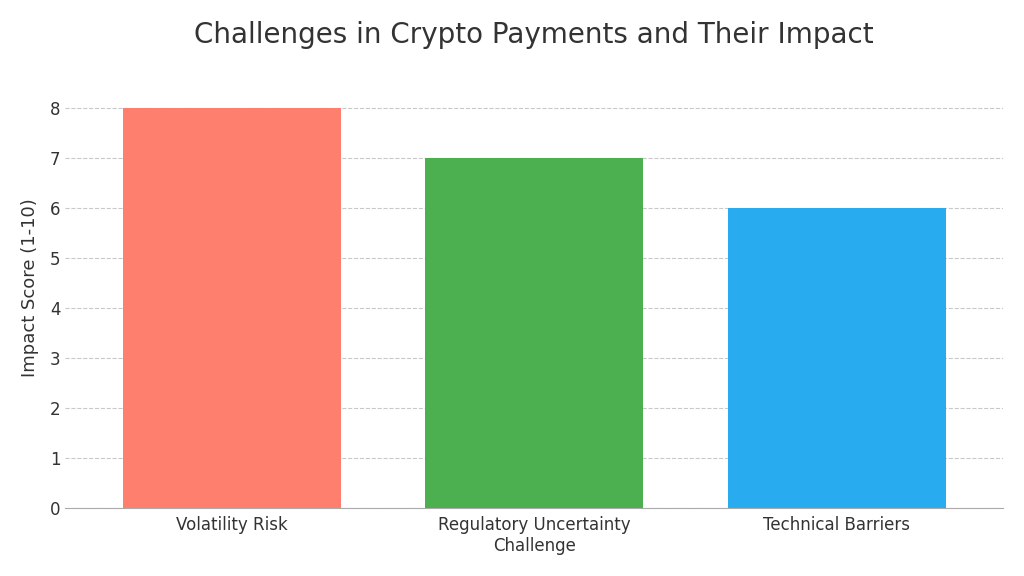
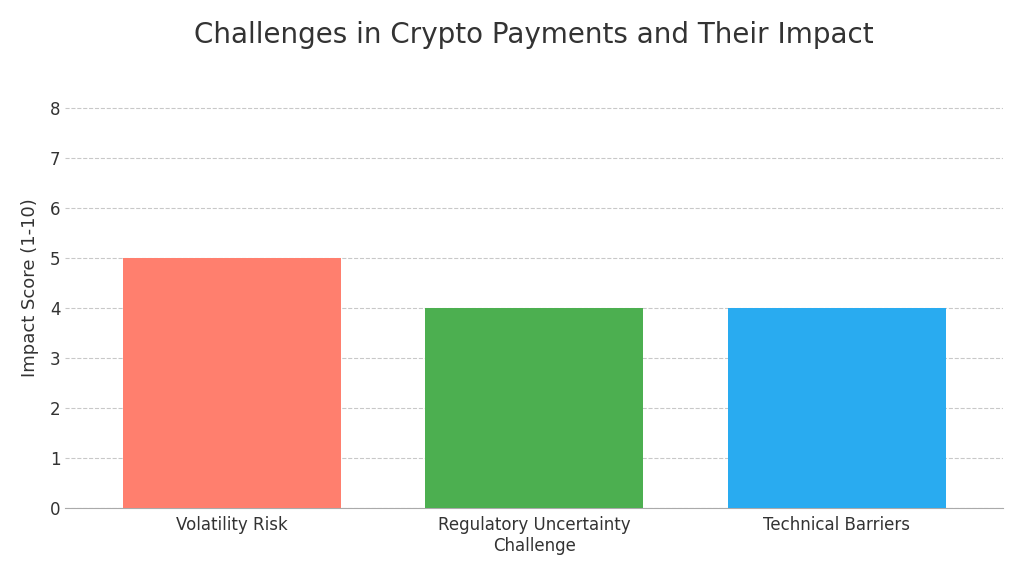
Volatility Risk: 8 -> 5
Regulatory Uncertainty Challenge: 7 -> 4
Technical Barriers: 6 -> 4
